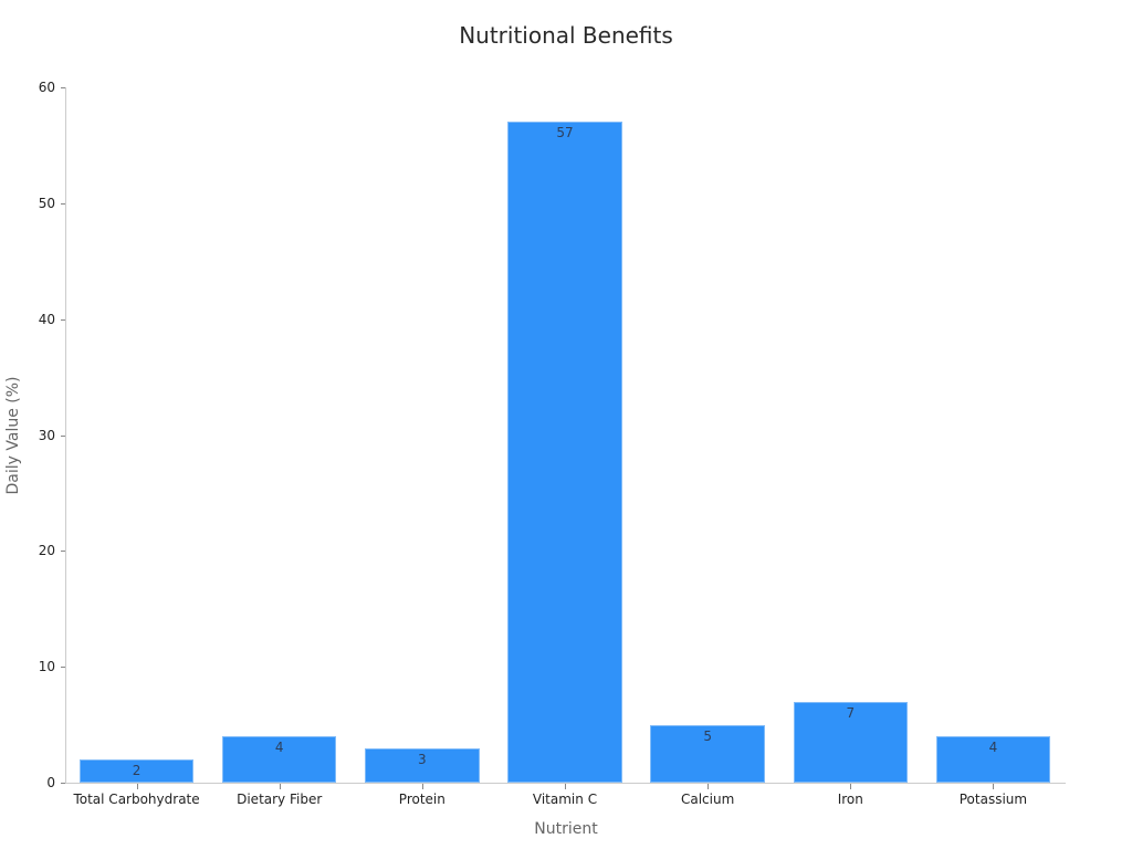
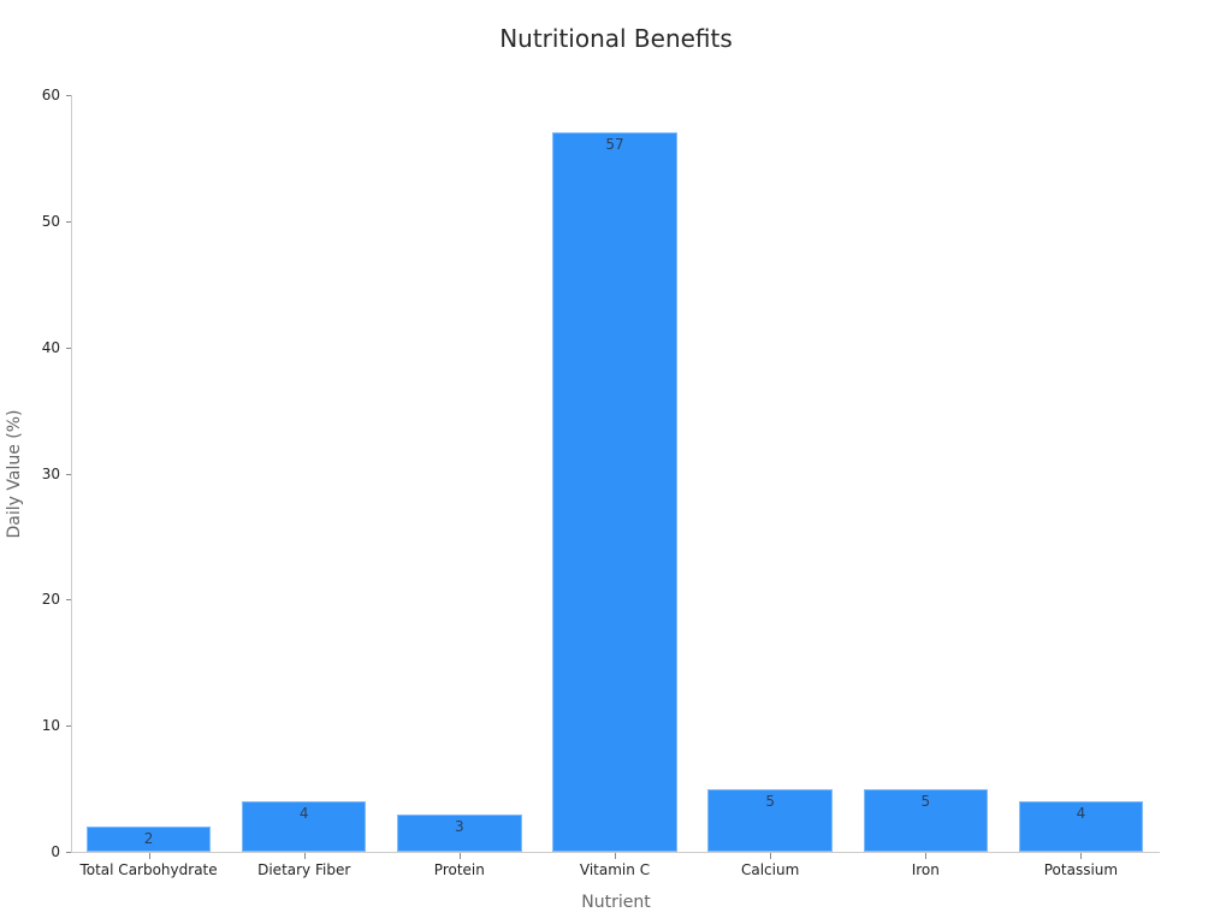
Iron: 7 -> 5
